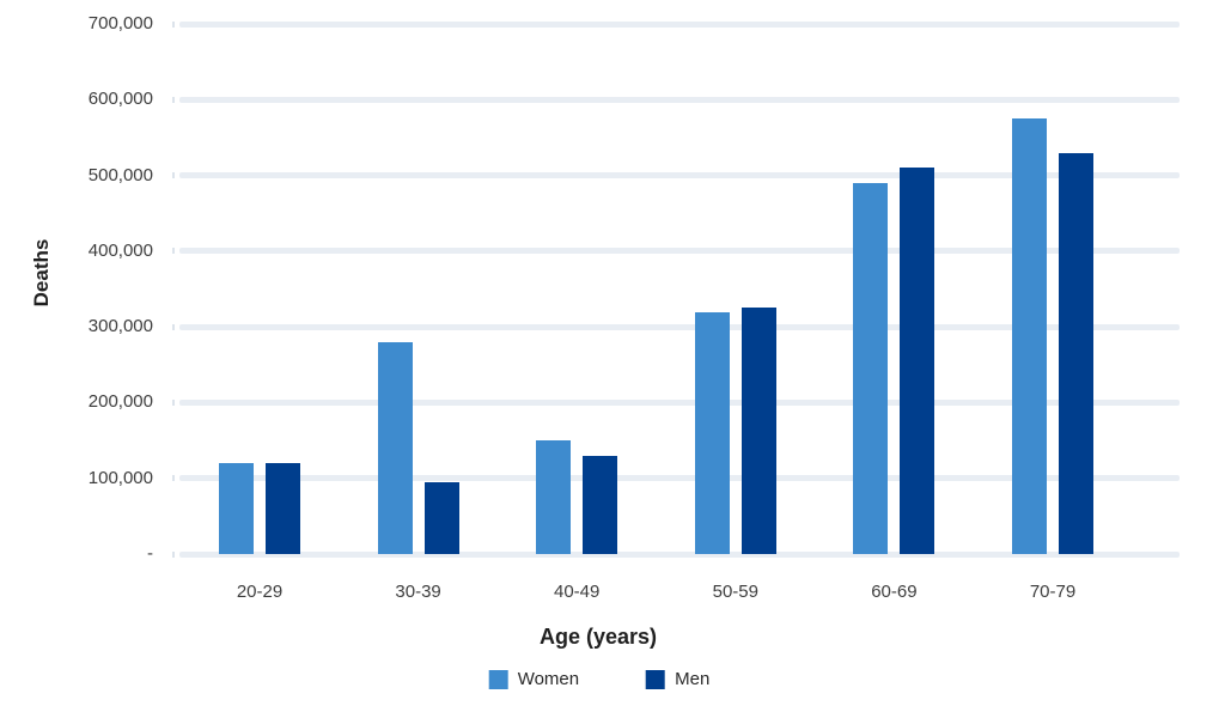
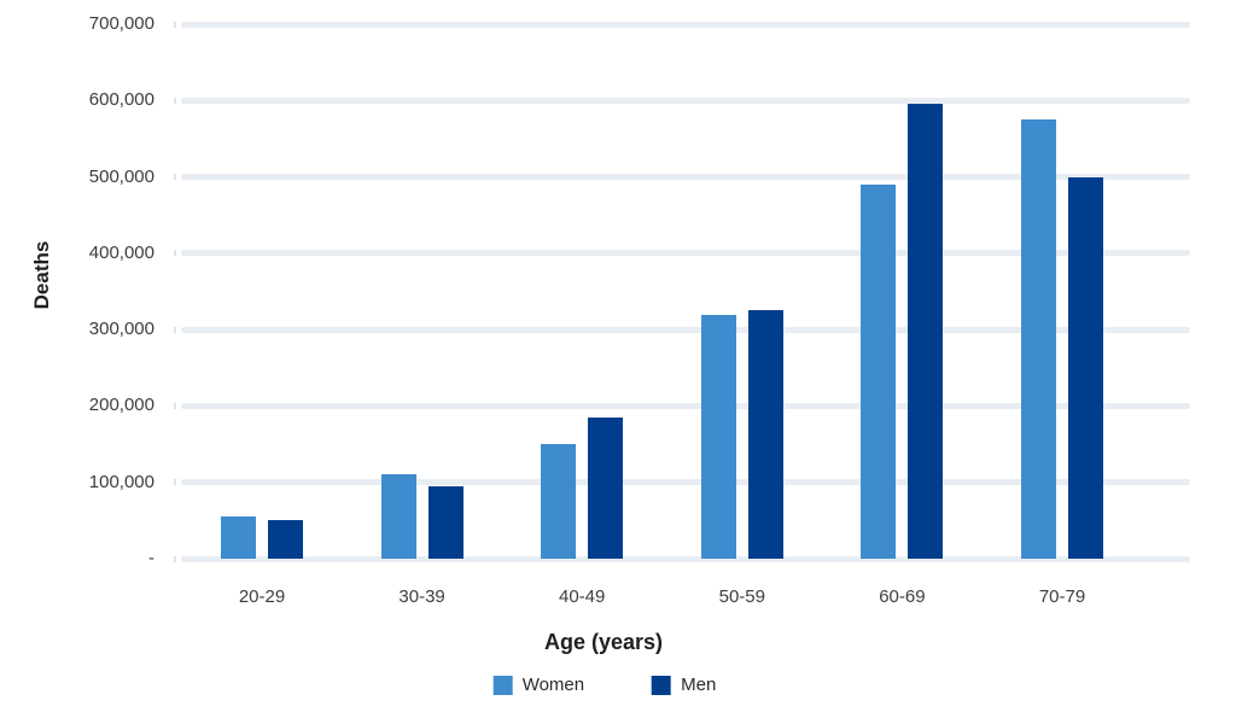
Women/20-29: 120000 -> 60000
Men/20-29: 120000 -> 50000
Women/30-39: 280000 -> 110000
Men/40-49: 130000 -> 180000
Men/60-69: 510000 -> 600000
Men/70-79: 530000 -> 500000
